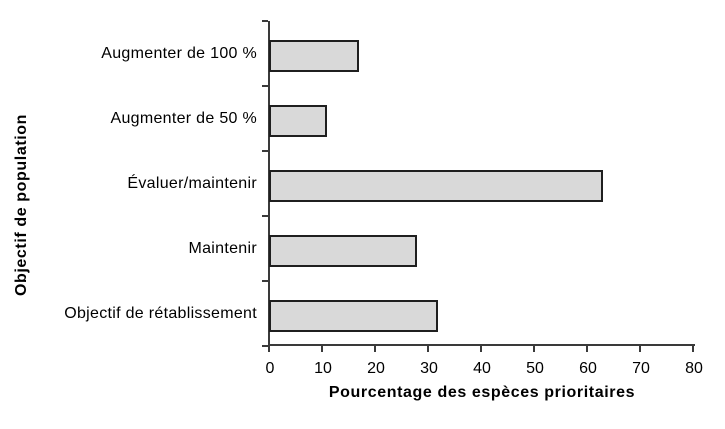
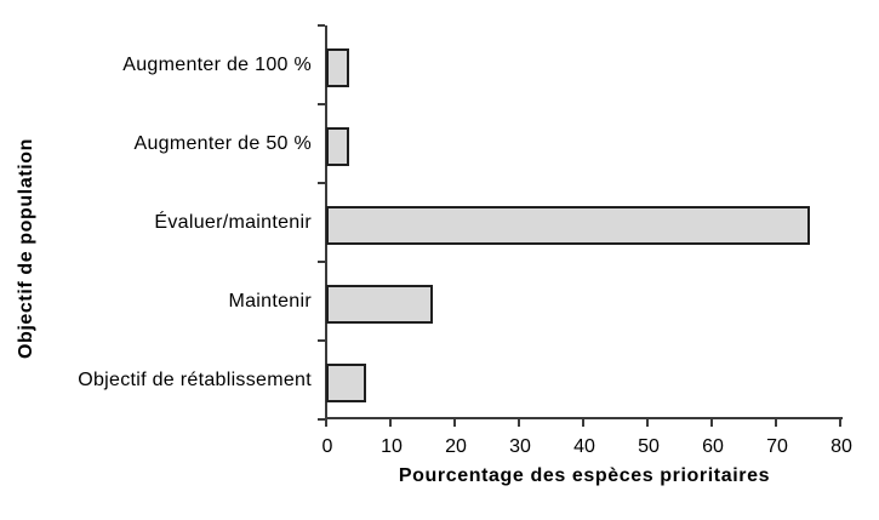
Augmenter de 100 %: 16 -> 3
Augmenter de 50 %: 10 -> 3
Évaluer/maintenir: 62 -> 74
Maintenir: 27 -> 16
Objectif de rétablissement: 31 -> 5
